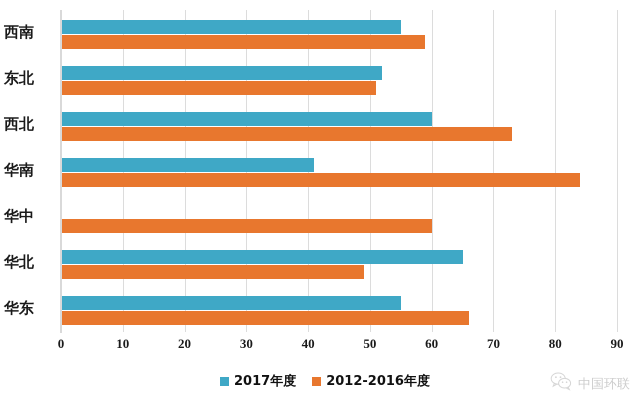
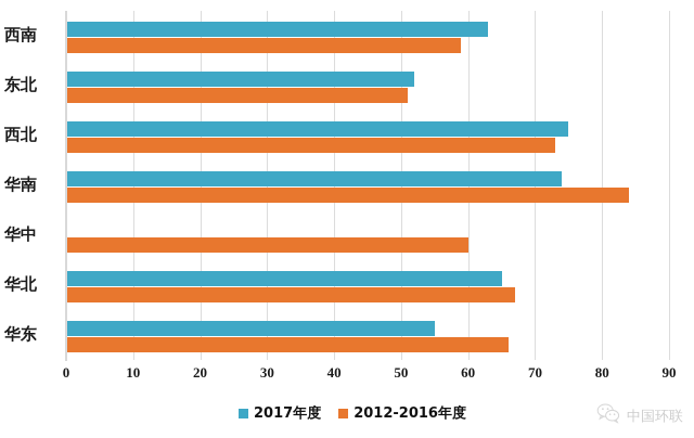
2017年度/西南: 55 -> 63
2017年度/西北: 60 -> 75
2017年度/华南: 41 -> 74
2012-2016年度/华北: 49 -> 67
